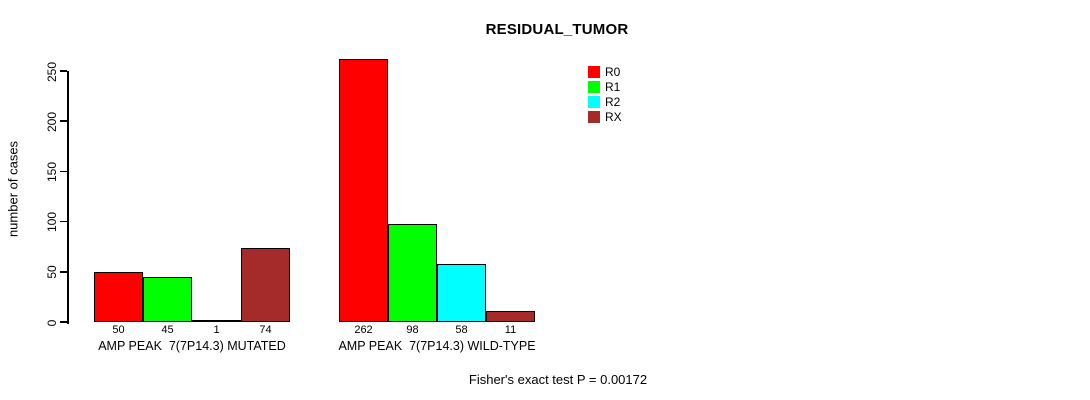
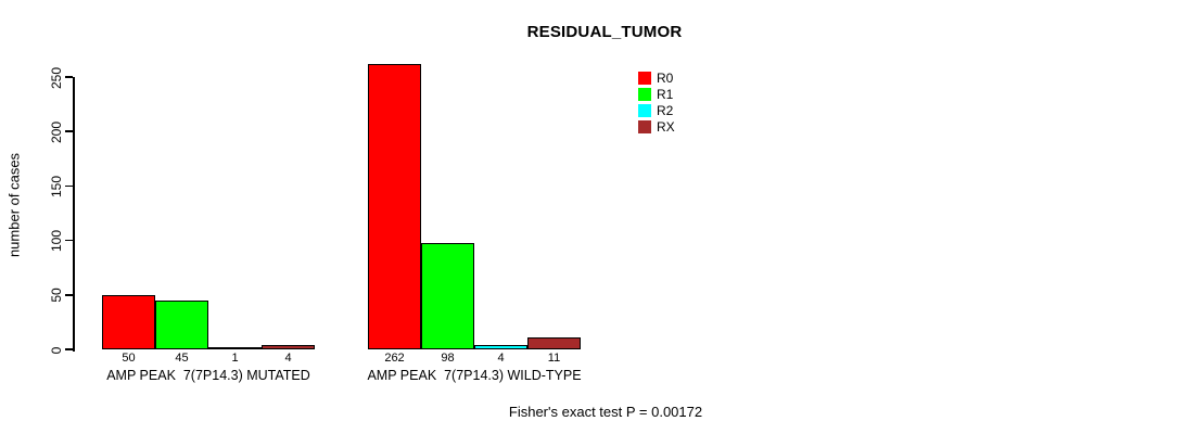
RX/AMP PEAK 7(7P14.3) MUTATED: 74 -> 4
R2/AMP PEAK 7(7P14.3) WILD-TYPE: 58 -> 4
